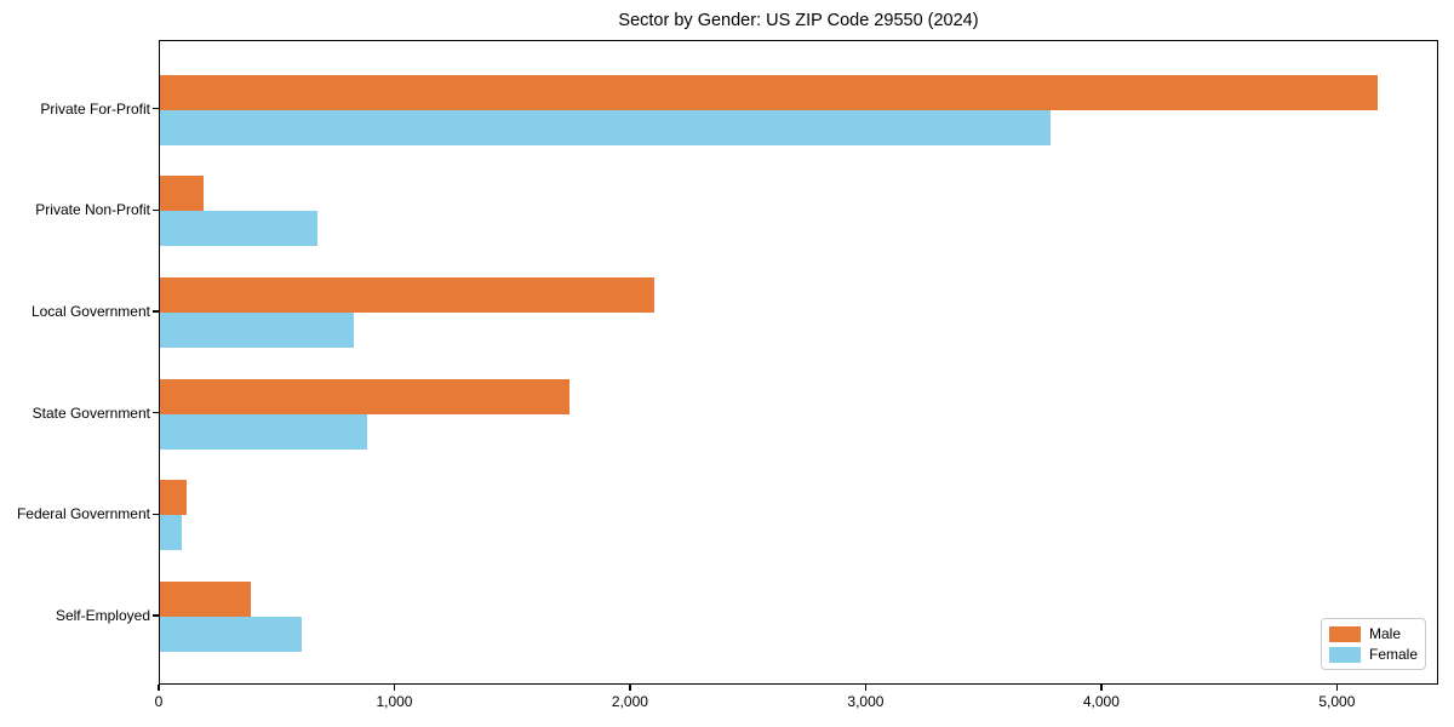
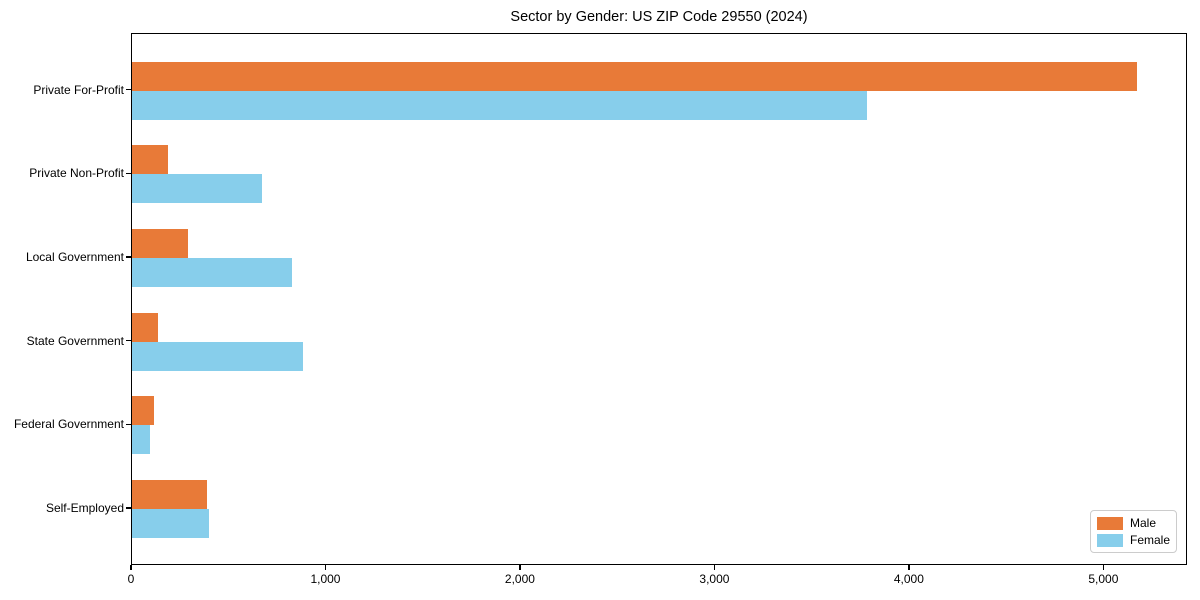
Male/Local Government: 2100 -> 290
Male/State Government: 1740 -> 130
Female/Self-Employed: 600 -> 400
